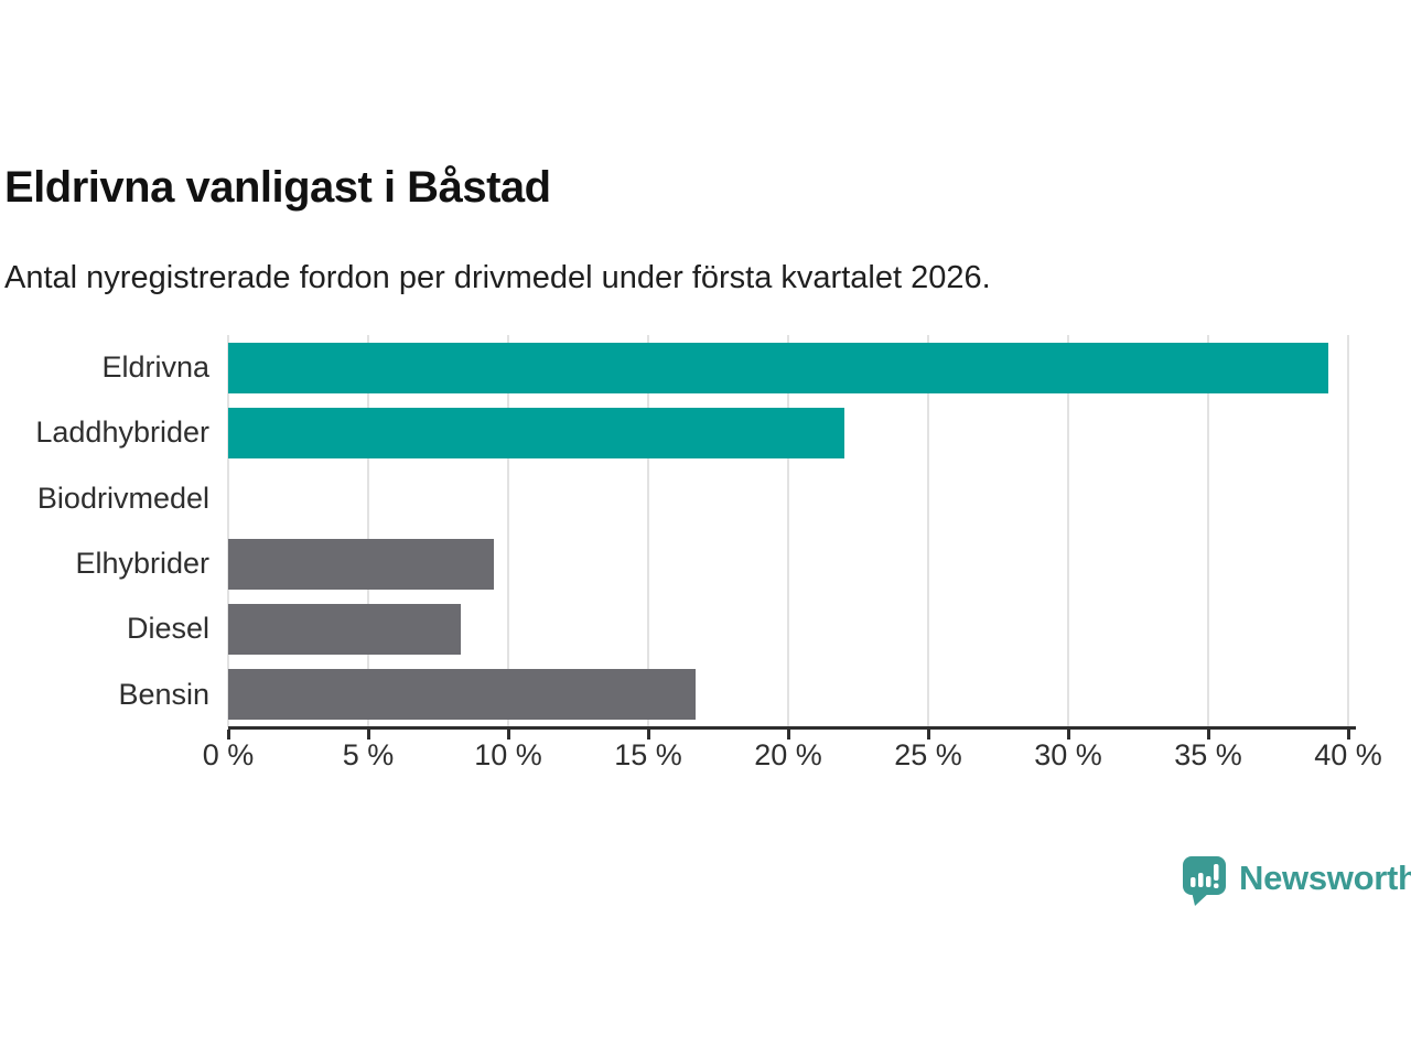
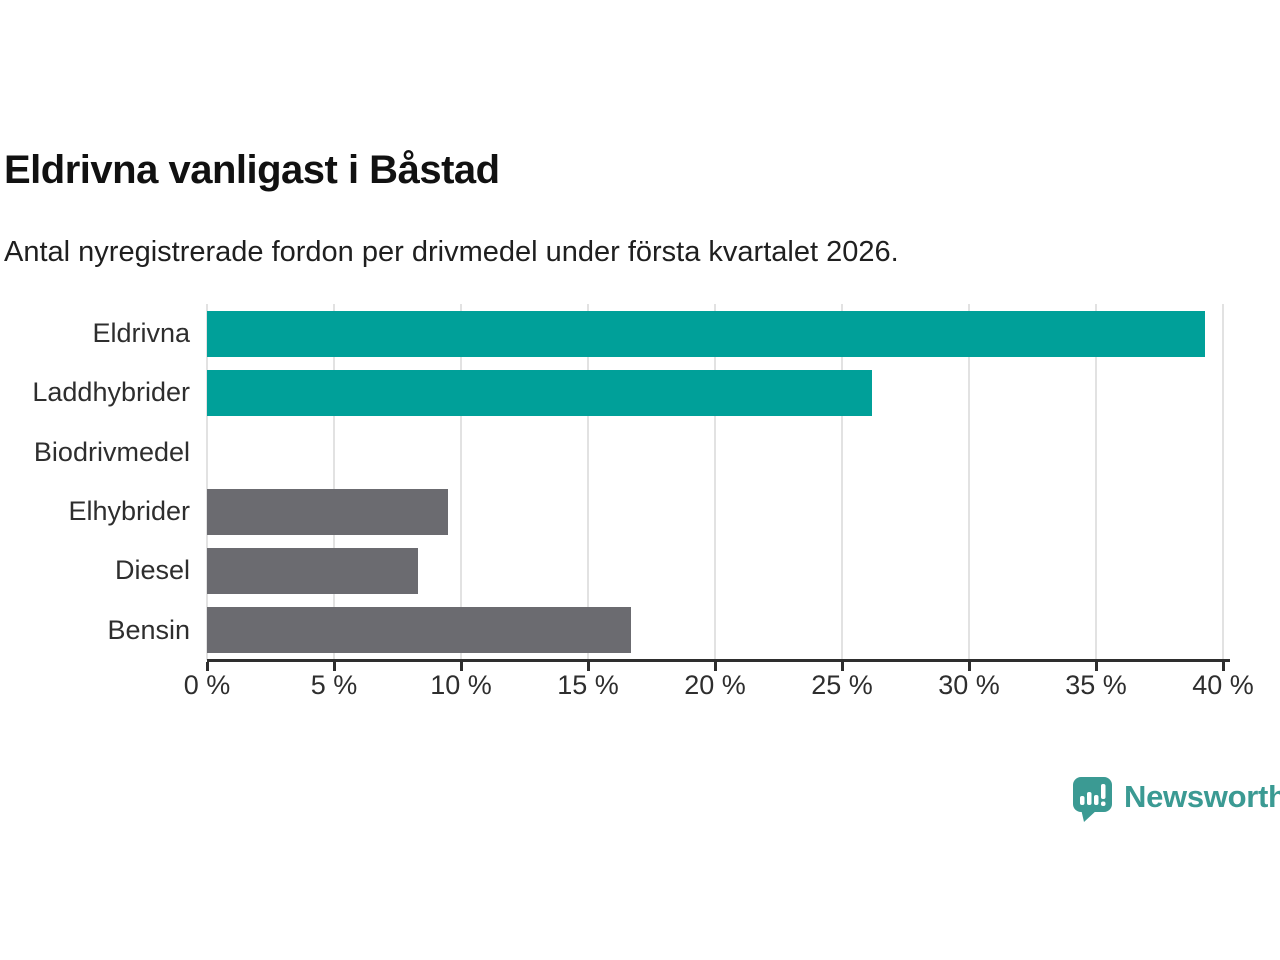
Laddhybrider: 22.0% -> 26.2%
